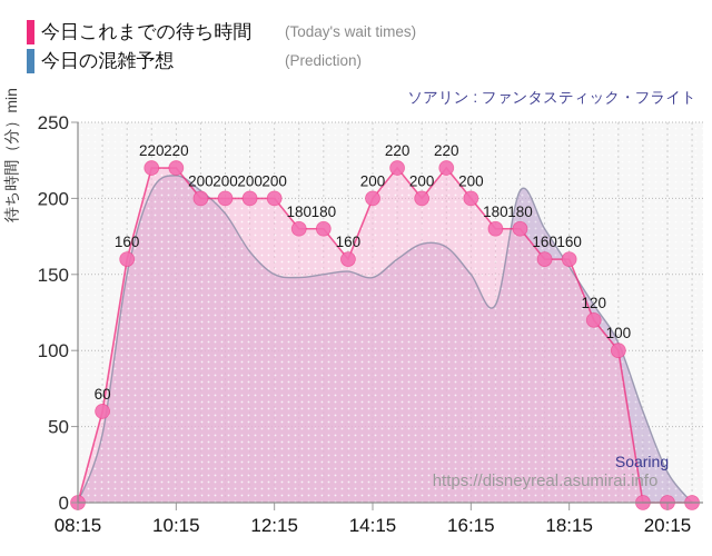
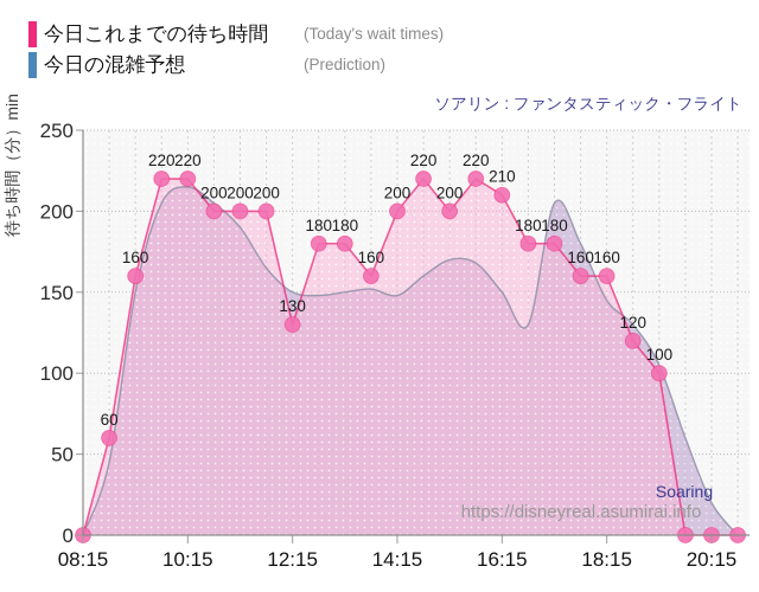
今日これまでの待ち時間/12:15: 200 -> 130
今日これまでの待ち時間/16:15: 200 -> 210
今日の混雑予想/18:15: 155 -> 145
